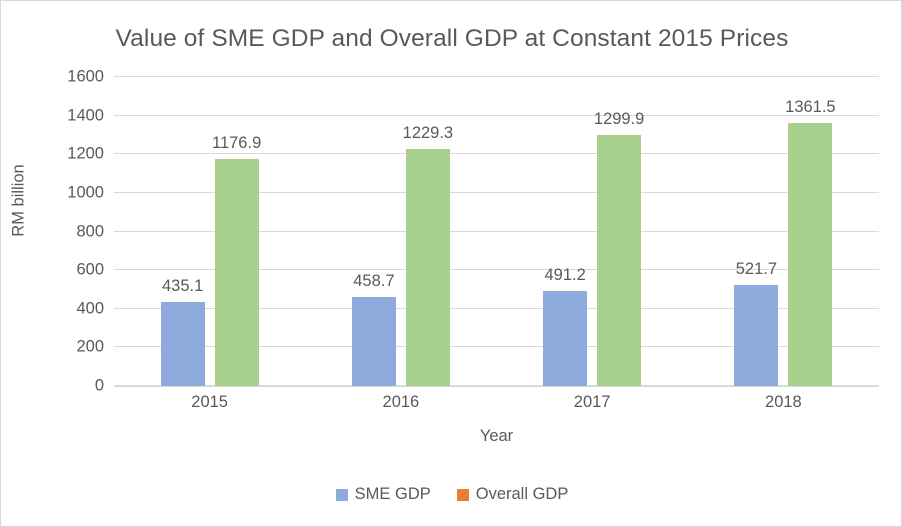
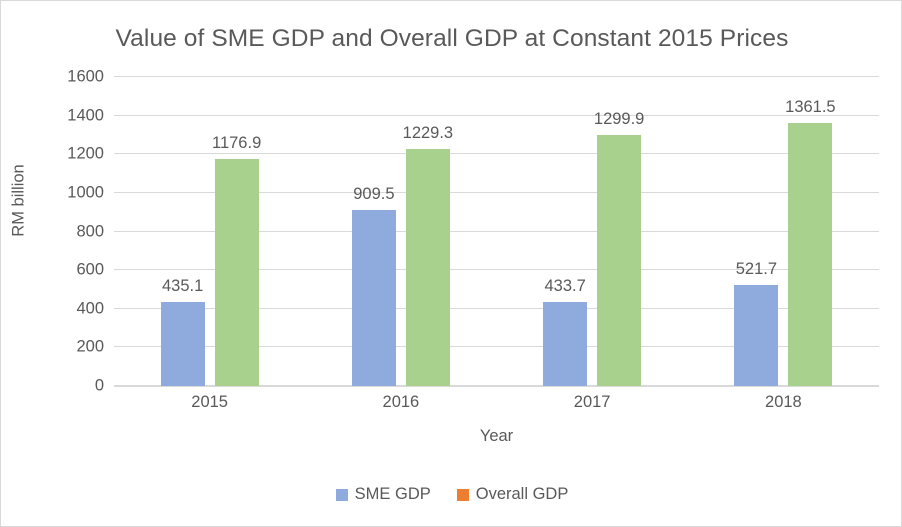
SME GDP/2016: 458.7 -> 909.5
SME GDP/2017: 491.2 -> 433.7
